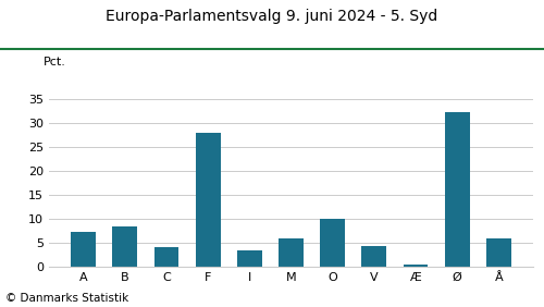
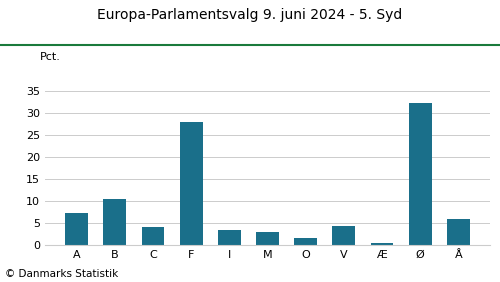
B: 8.5 -> 10.5
M: 6.0 -> 3.0
O: 10.0 -> 1.7
